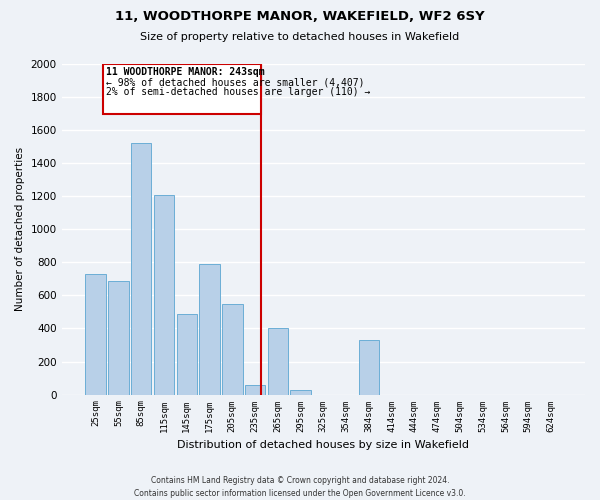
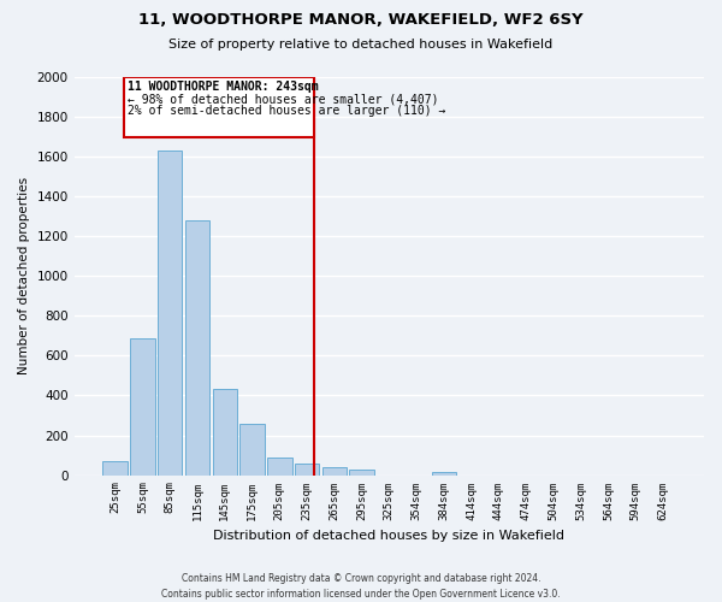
25sqm: 730 -> 70
85sqm: 1520 -> 1630
115sqm: 1210 -> 1280
145sqm: 490 -> 430
175sqm: 790 -> 260
205sqm: 550 -> 90
265sqm: 400 -> 40
384sqm: 330 -> 20
